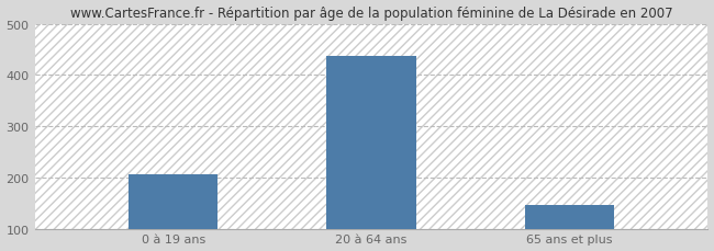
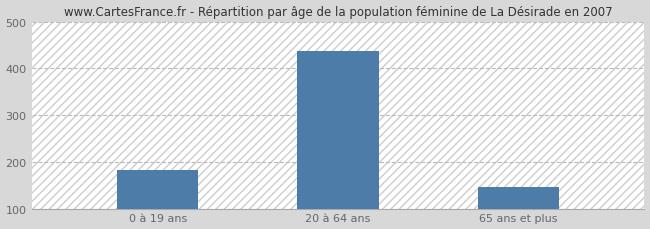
0 à 19 ans: 205 -> 182
